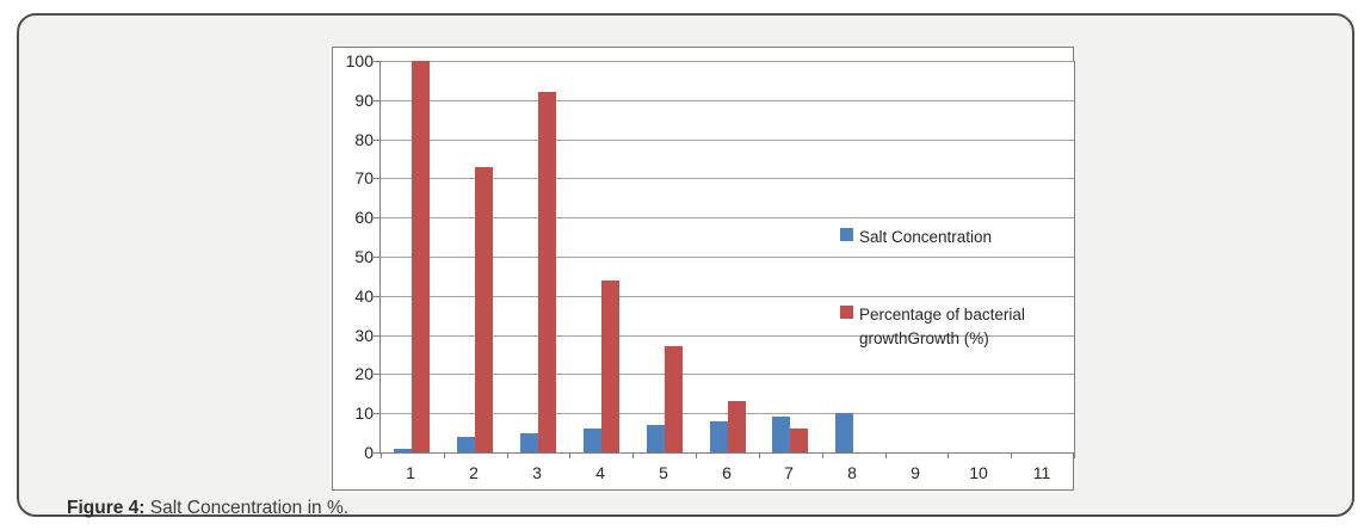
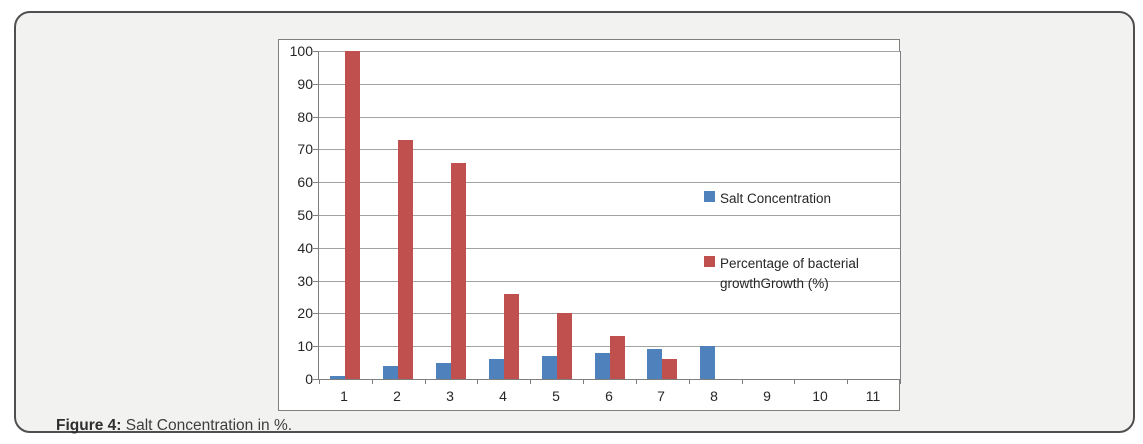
Percentage of bacterial growthGrowth (%)/3: 92 -> 66
Percentage of bacterial growthGrowth (%)/4: 44 -> 26
Percentage of bacterial growthGrowth (%)/5: 27 -> 20
